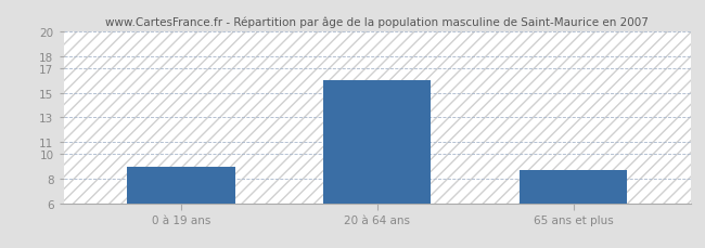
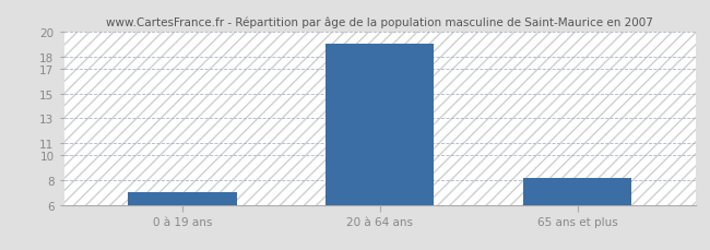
0 à 19 ans: 9.0 -> 7.0
20 à 64 ans: 16.0 -> 19.0
65 ans et plus: 8.7 -> 8.2
